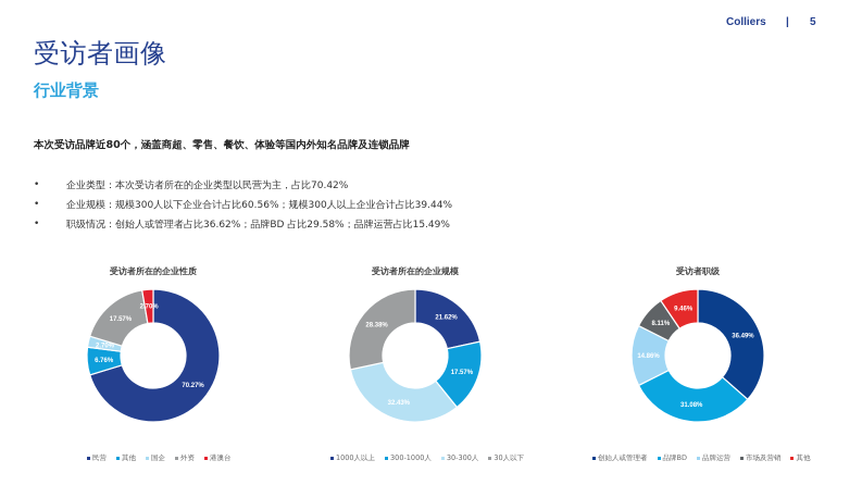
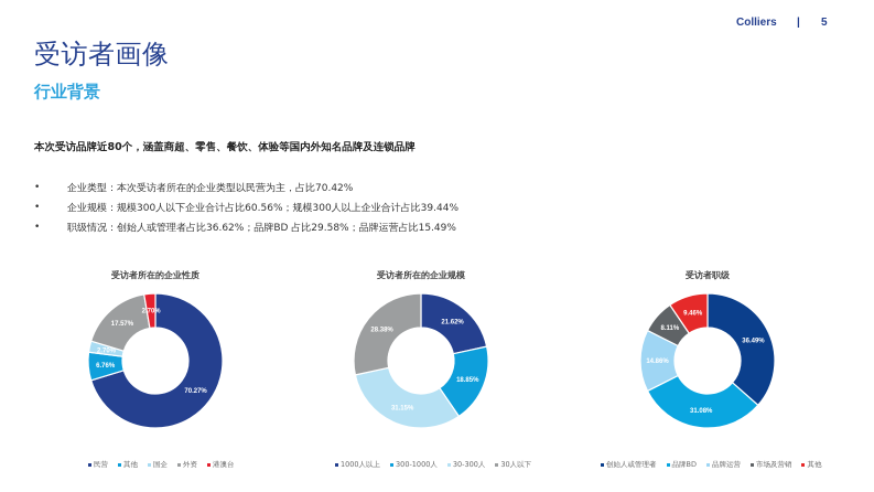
受访者所在的企业规模/300-1000人: 17.57% -> 18.85%
受访者所在的企业规模/30-300人: 32.43% -> 31.15%
